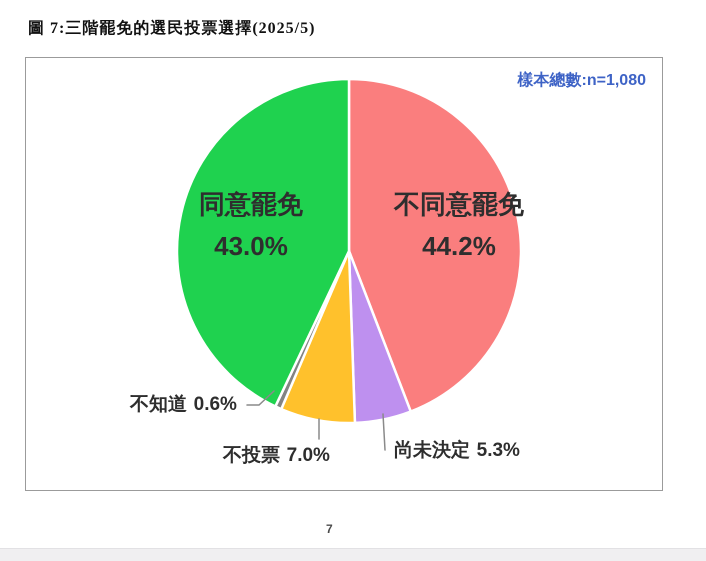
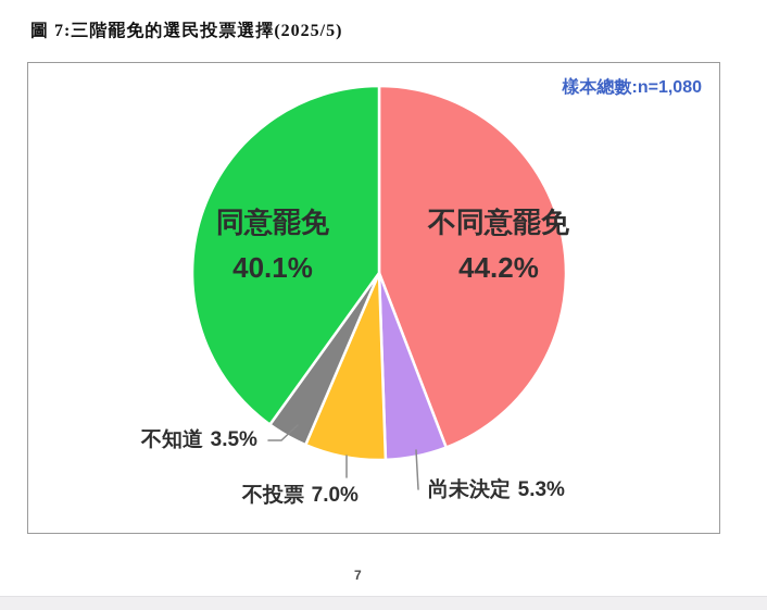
不知道: 0.6% -> 3.5%
同意罷免: 43.0% -> 40.1%
